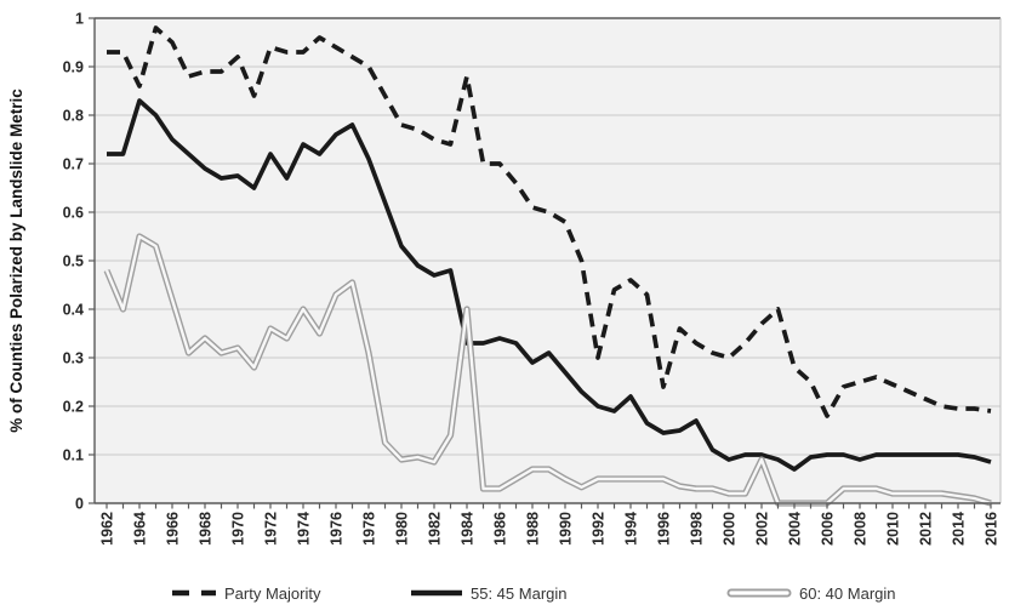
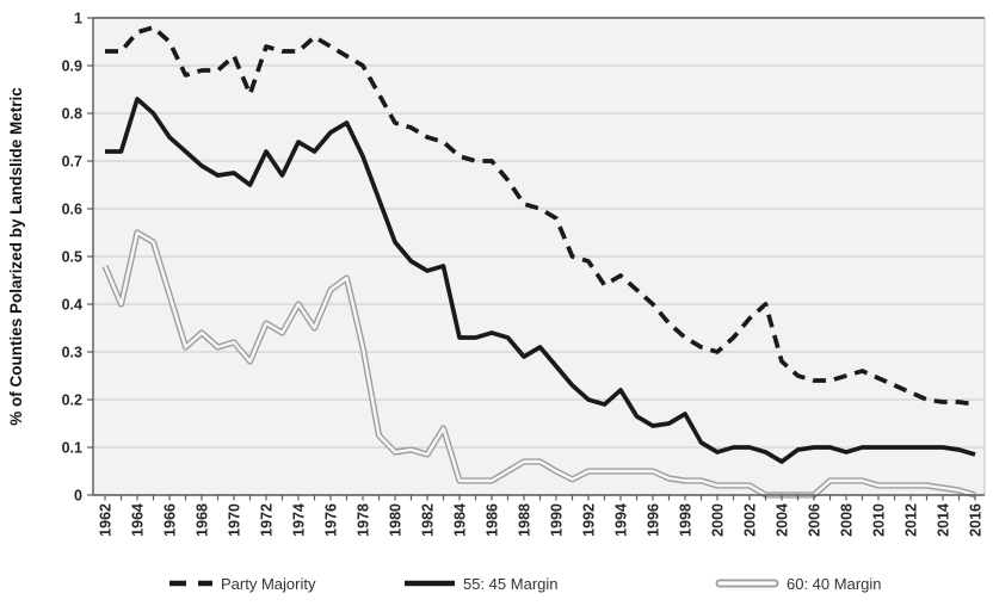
Party Majority/1964: 0.86 -> 0.97
Party Majority/1984: 0.88 -> 0.71
60: 40 Margin/1984: 0.40 -> 0.03
Party Majority/1992: 0.30 -> 0.49
Party Majority/1996: 0.24 -> 0.40
60: 40 Margin/2002: 0.09 -> 0.02
Party Majority/2006: 0.18 -> 0.24
